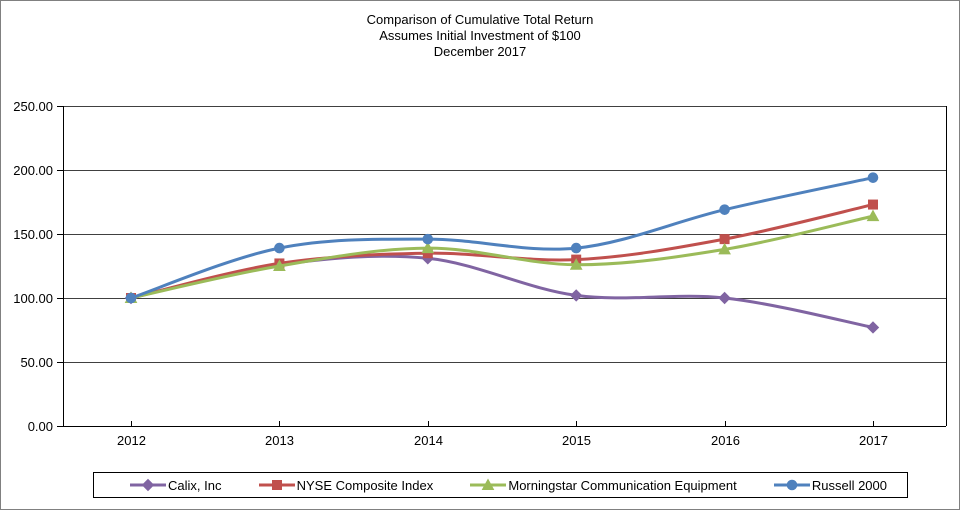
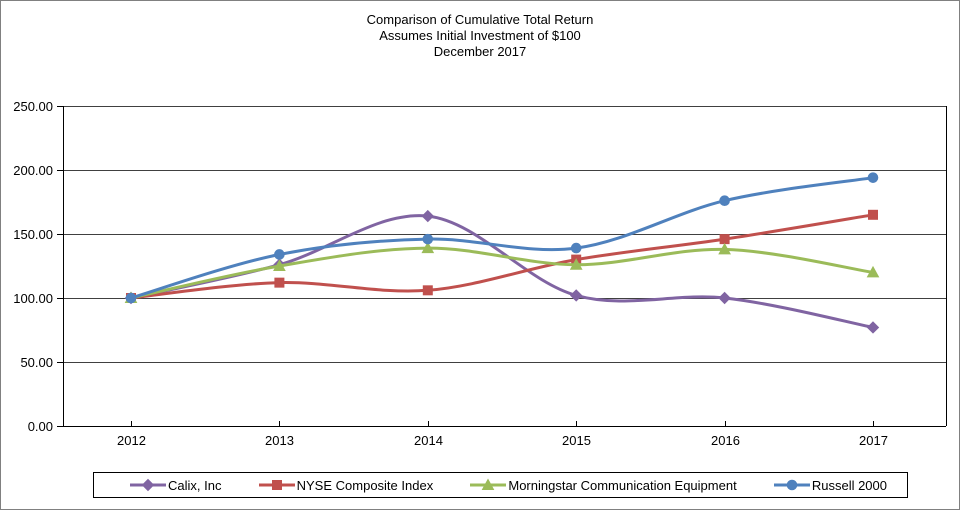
NYSE Composite Index/2013: 127 -> 112
Russell 2000/2013: 139 -> 134
Calix, Inc/2014: 131 -> 164
NYSE Composite Index/2014: 135 -> 106
Russell 2000/2016: 169 -> 176
NYSE Composite Index/2017: 173 -> 165
Morningstar Communication Equipment/2017: 164 -> 120
